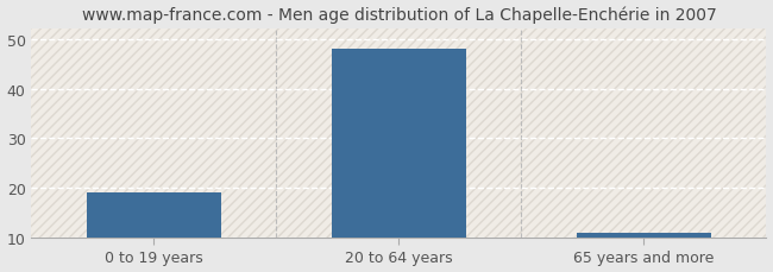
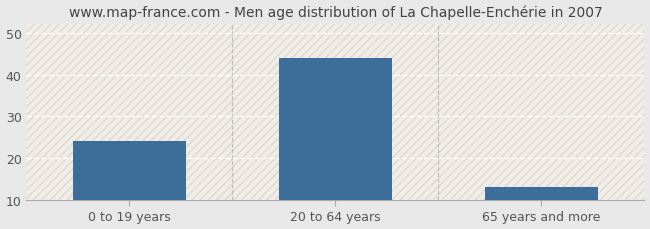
0 to 19 years: 19 -> 24
20 to 64 years: 48 -> 44
65 years and more: 11 -> 13
